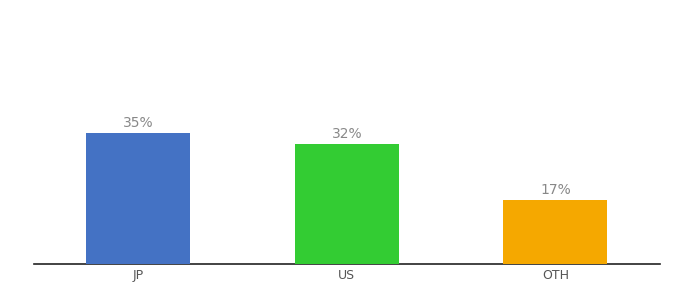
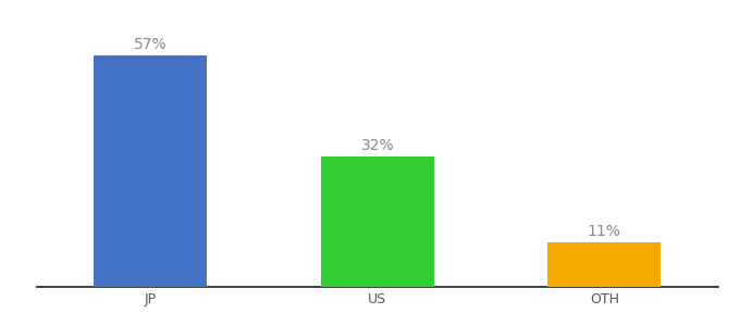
JP: 35% -> 57%
OTH: 17% -> 11%
